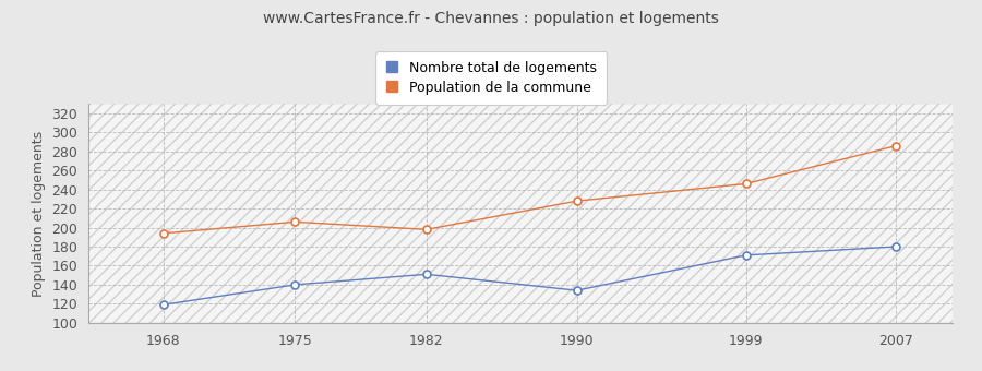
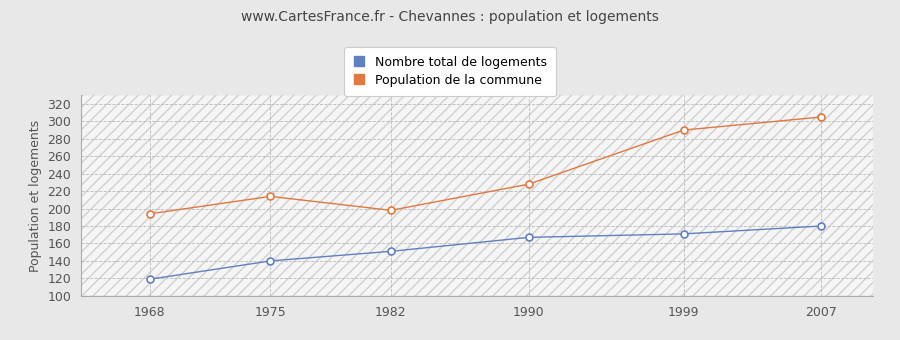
Population de la commune/1975: 206 -> 214
Nombre total de logements/1990: 134 -> 167
Population de la commune/1999: 246 -> 290
Population de la commune/2007: 286 -> 305
